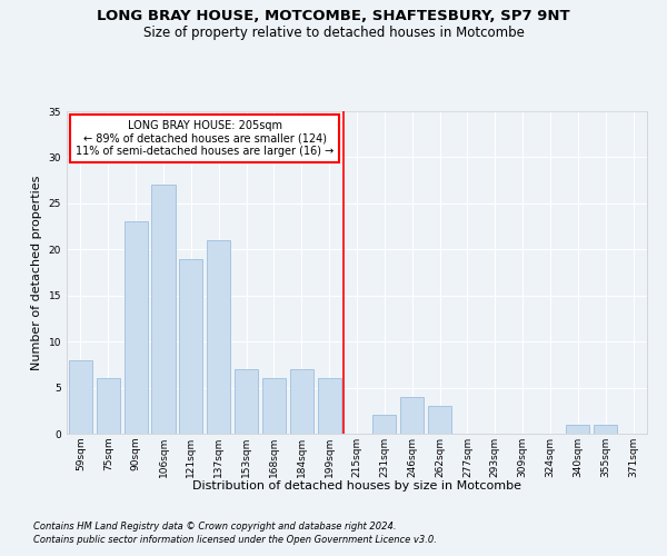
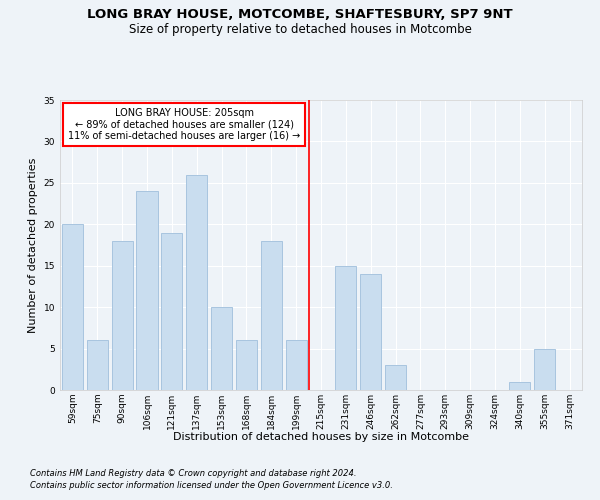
59sqm: 8 -> 20
90sqm: 23 -> 18
106sqm: 27 -> 24
137sqm: 21 -> 26
153sqm: 7 -> 10
184sqm: 7 -> 18
231sqm: 2 -> 15
246sqm: 4 -> 14
355sqm: 1 -> 5
